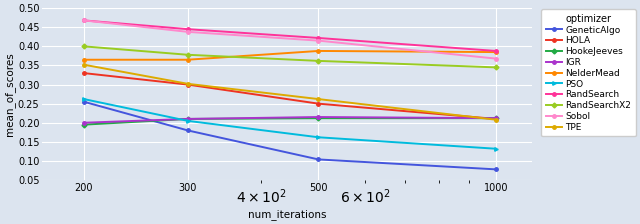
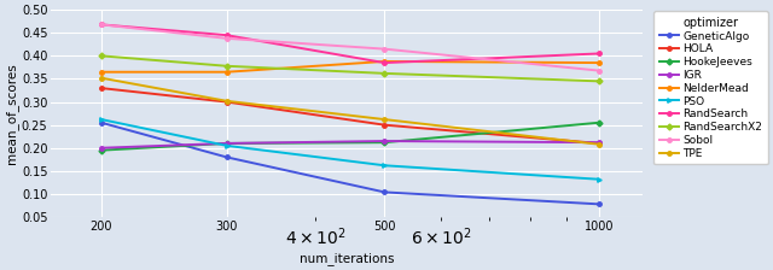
RandSearch/500: 0.422 -> 0.385
HookeJeeves/1000: 0.212 -> 0.255
RandSearch/1000: 0.388 -> 0.405
